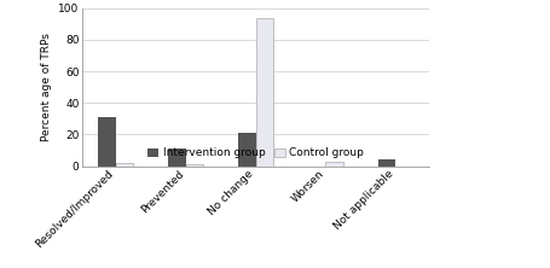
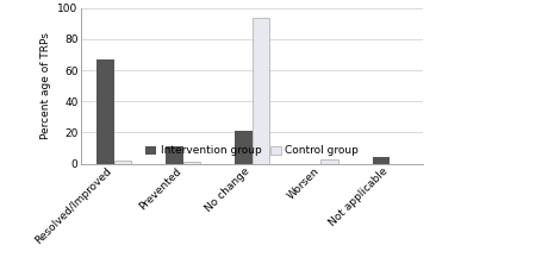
Intervention group/Resolved/Improved: 31 -> 67
